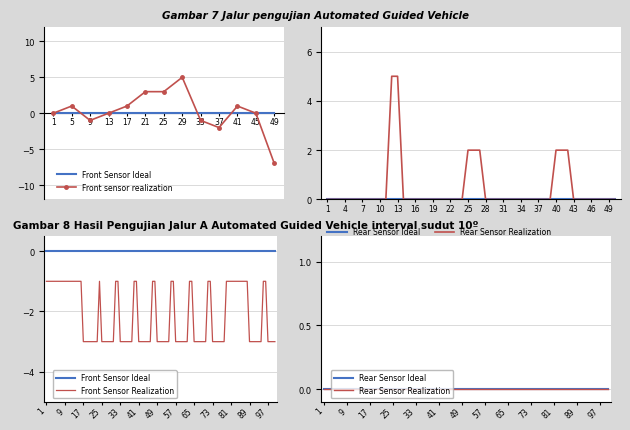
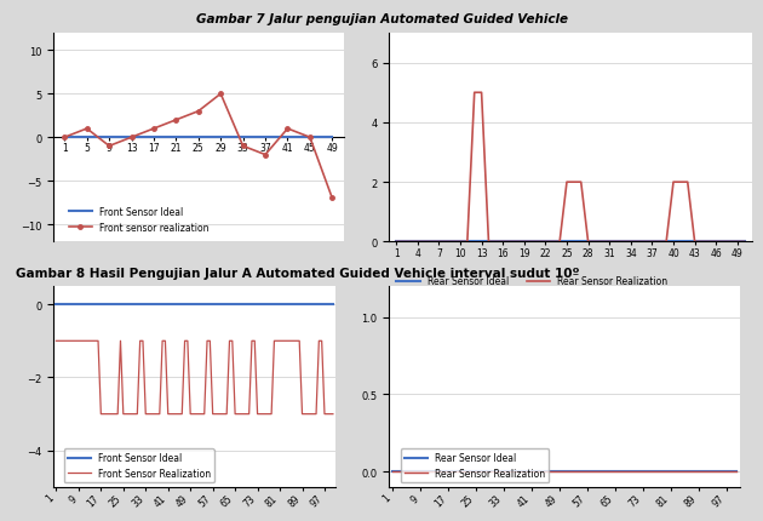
Front sensor realization/21: 3 -> 2
